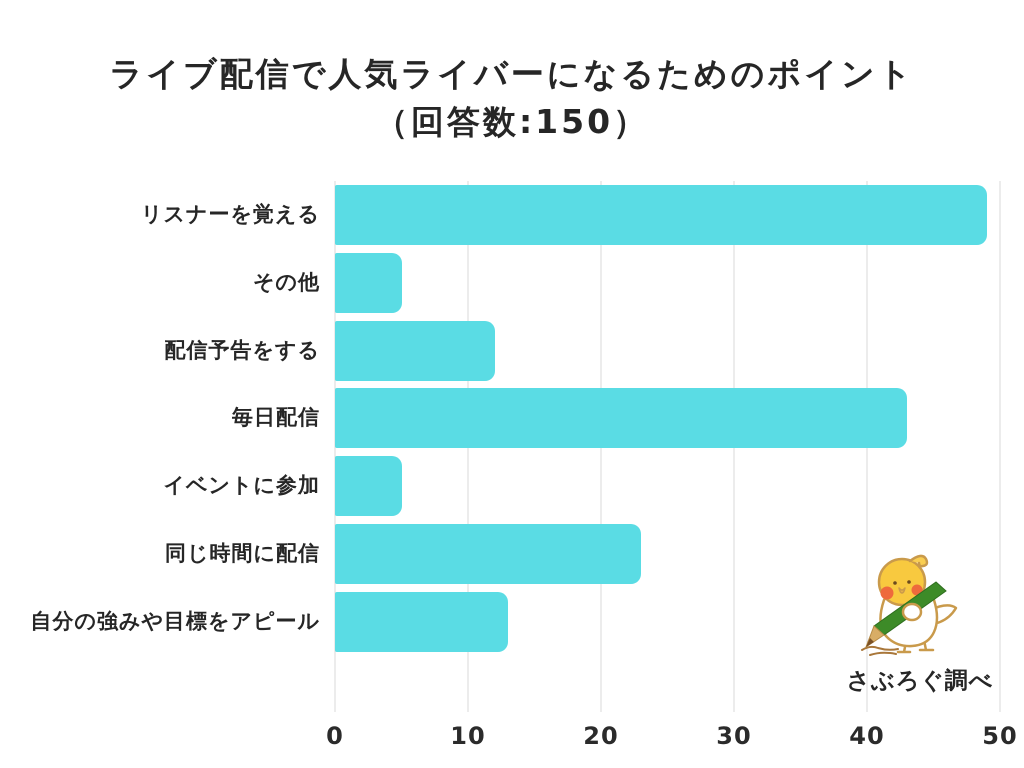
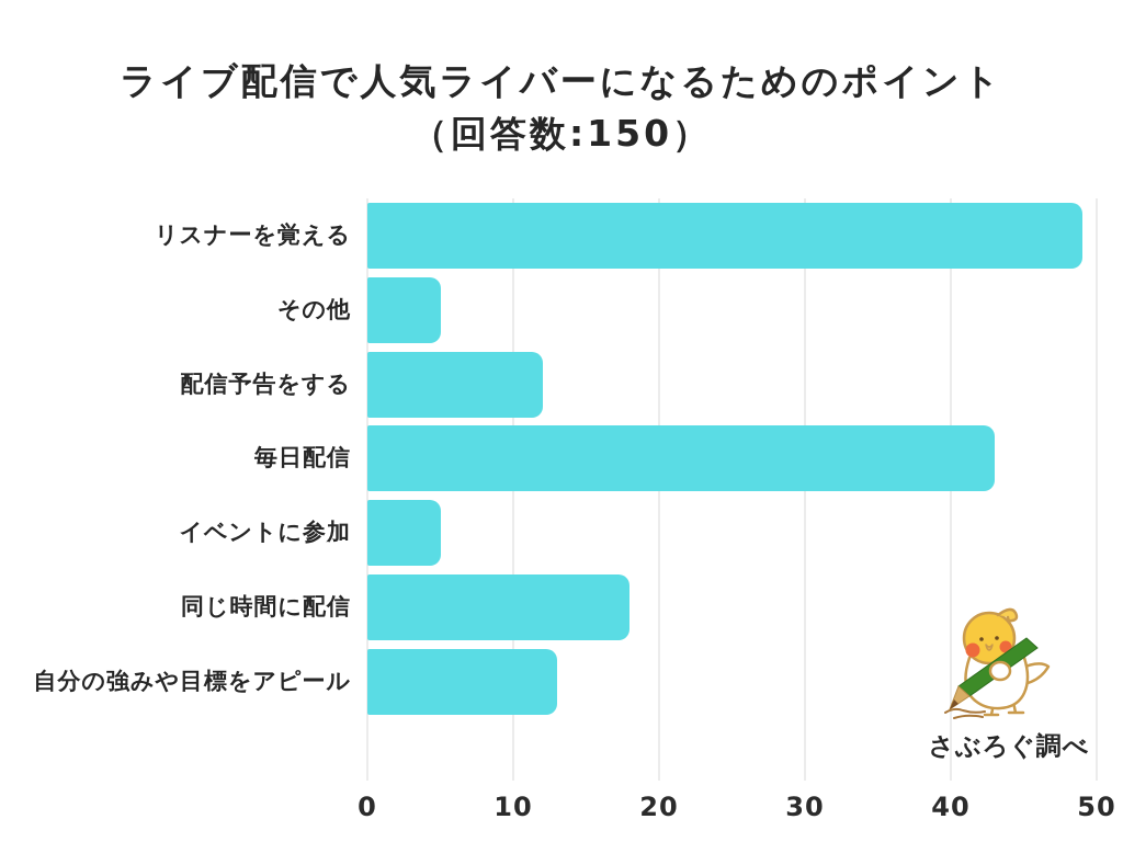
同じ時間に配信: 23 -> 18
